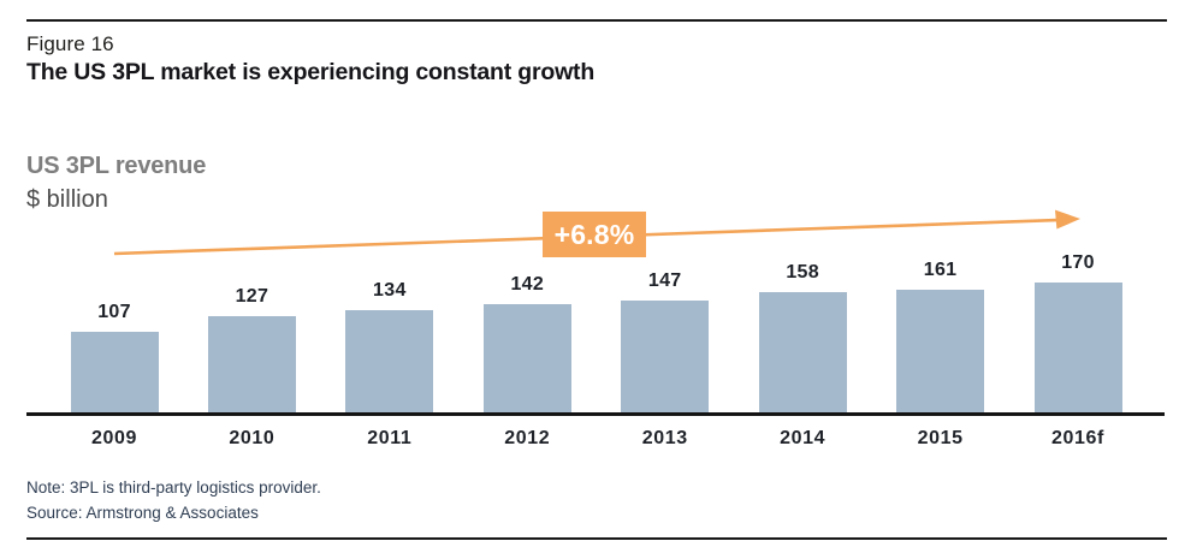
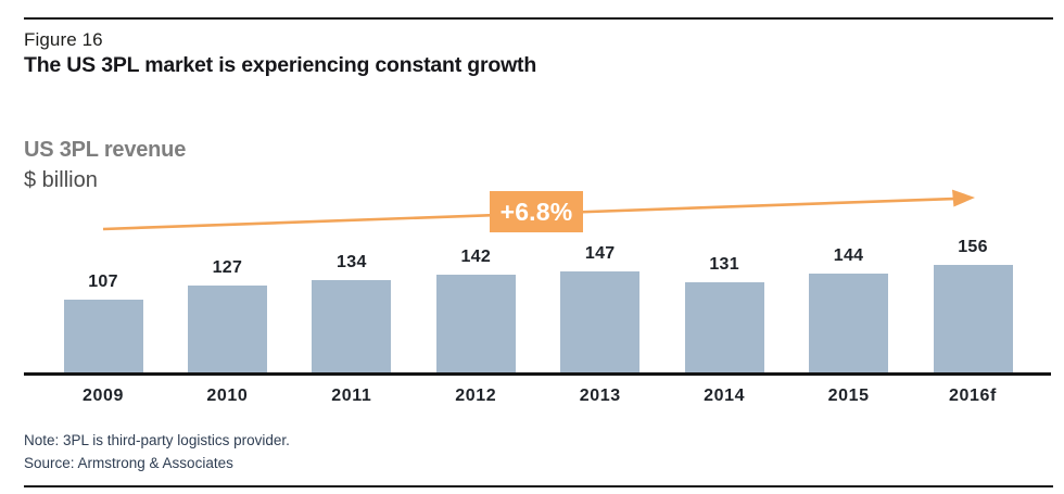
2014: 158 -> 131
2015: 161 -> 144
2016f: 170 -> 156
